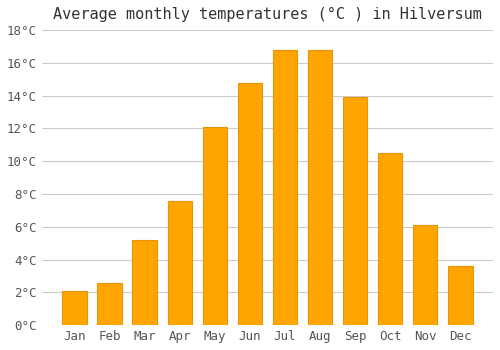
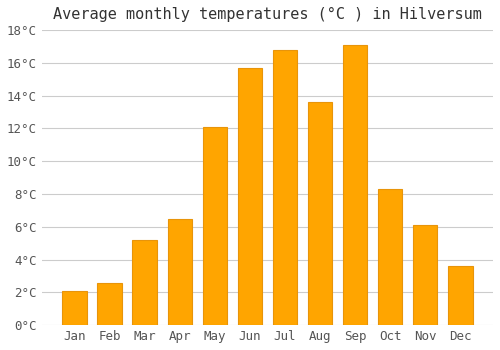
Apr: 7.6°C -> 6.5°C
Jun: 14.8°C -> 15.7°C
Aug: 16.8°C -> 13.6°C
Sep: 13.9°C -> 17.1°C
Oct: 10.5°C -> 8.3°C
